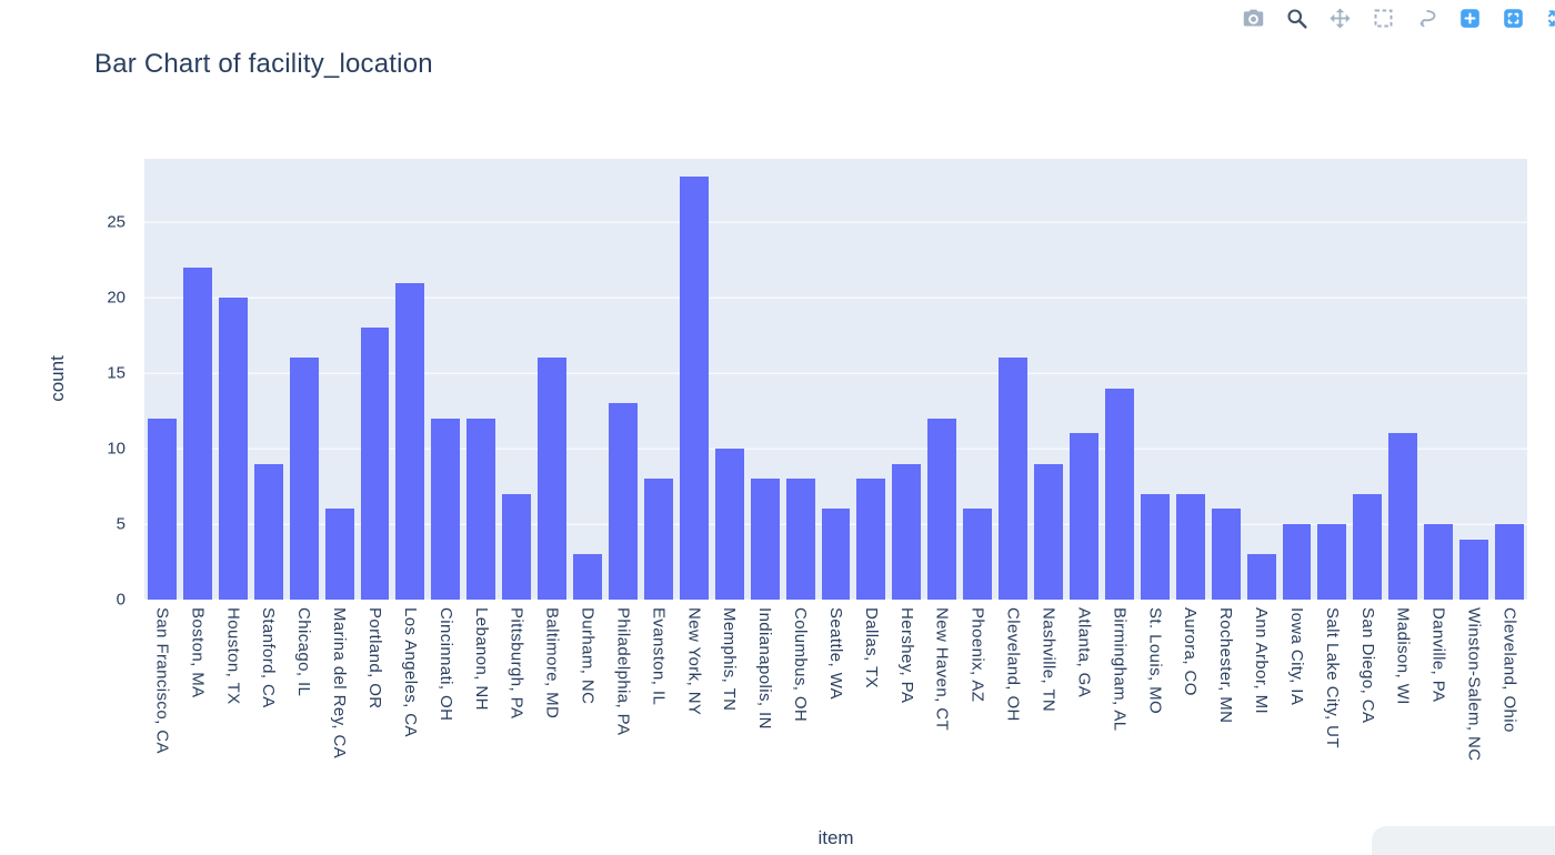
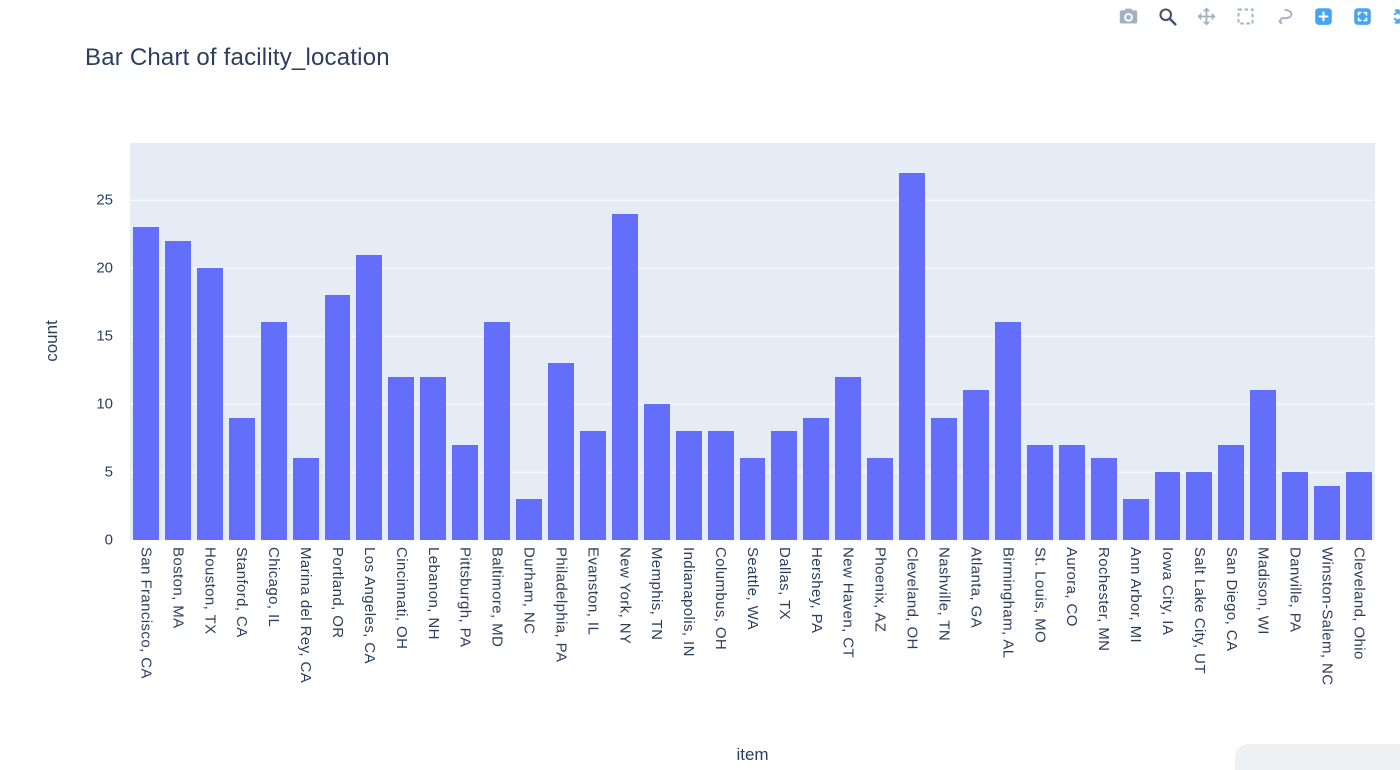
San Francisco, CA: 12 -> 23
New York, NY: 28 -> 24
Cleveland, OH: 16 -> 27
Birmingham, AL: 14 -> 16
